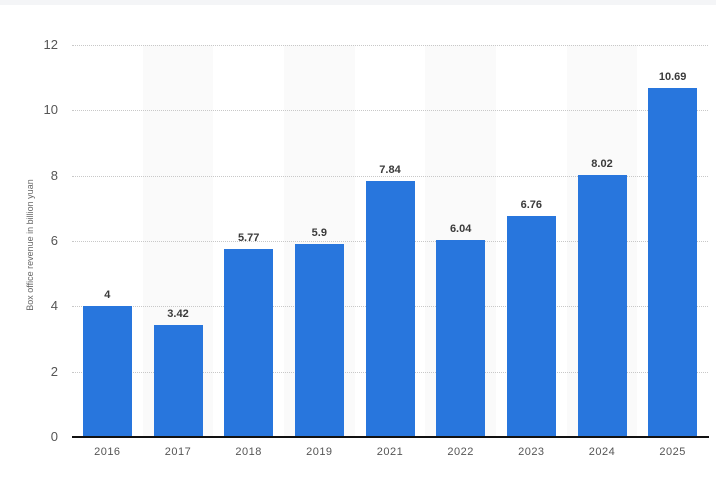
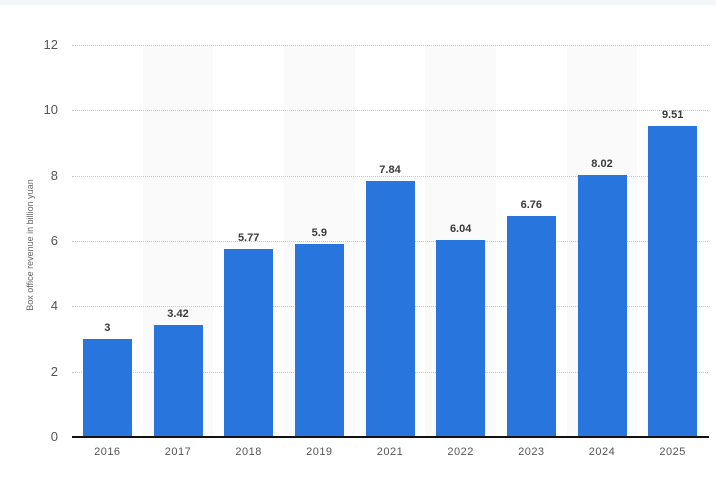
2016: 4 -> 3
2025: 10.69 -> 9.51
